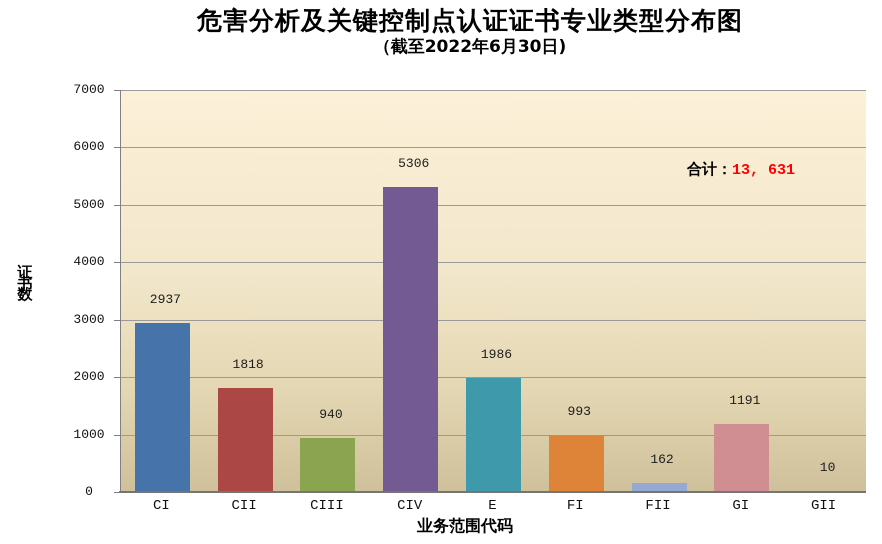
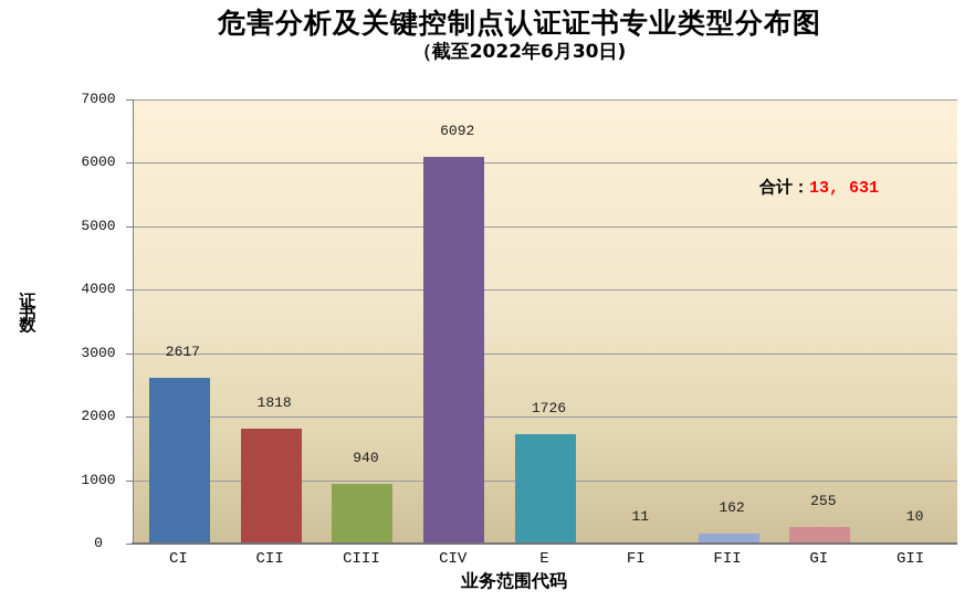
CI: 2937 -> 2617
CIV: 5306 -> 6092
E: 1986 -> 1726
FI: 993 -> 11
GI: 1191 -> 255
